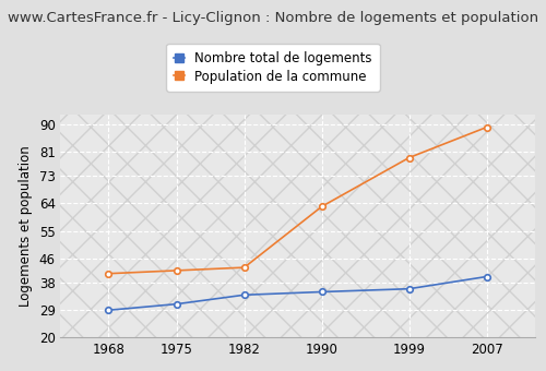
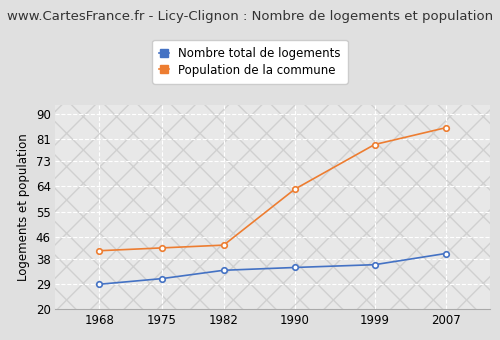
Population de la commune/2007: 89 -> 85
